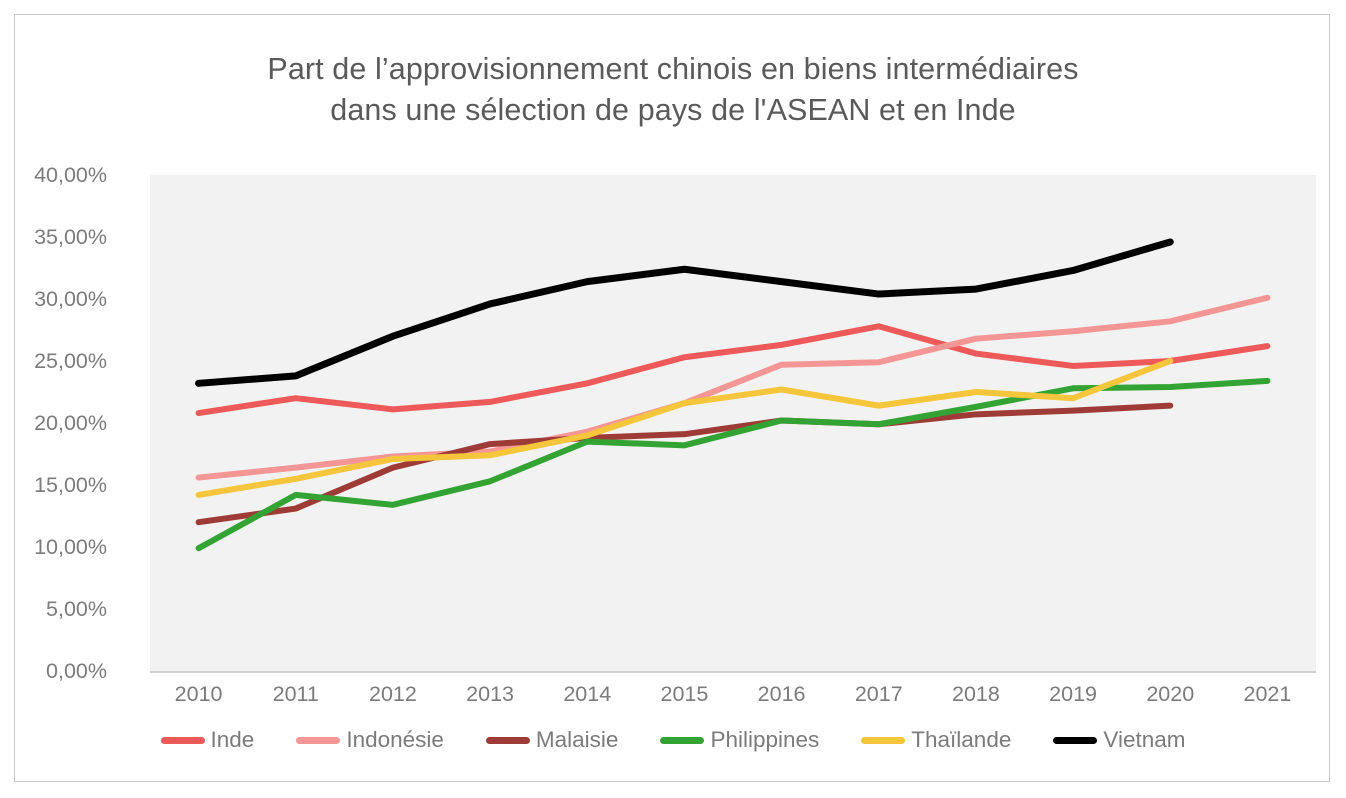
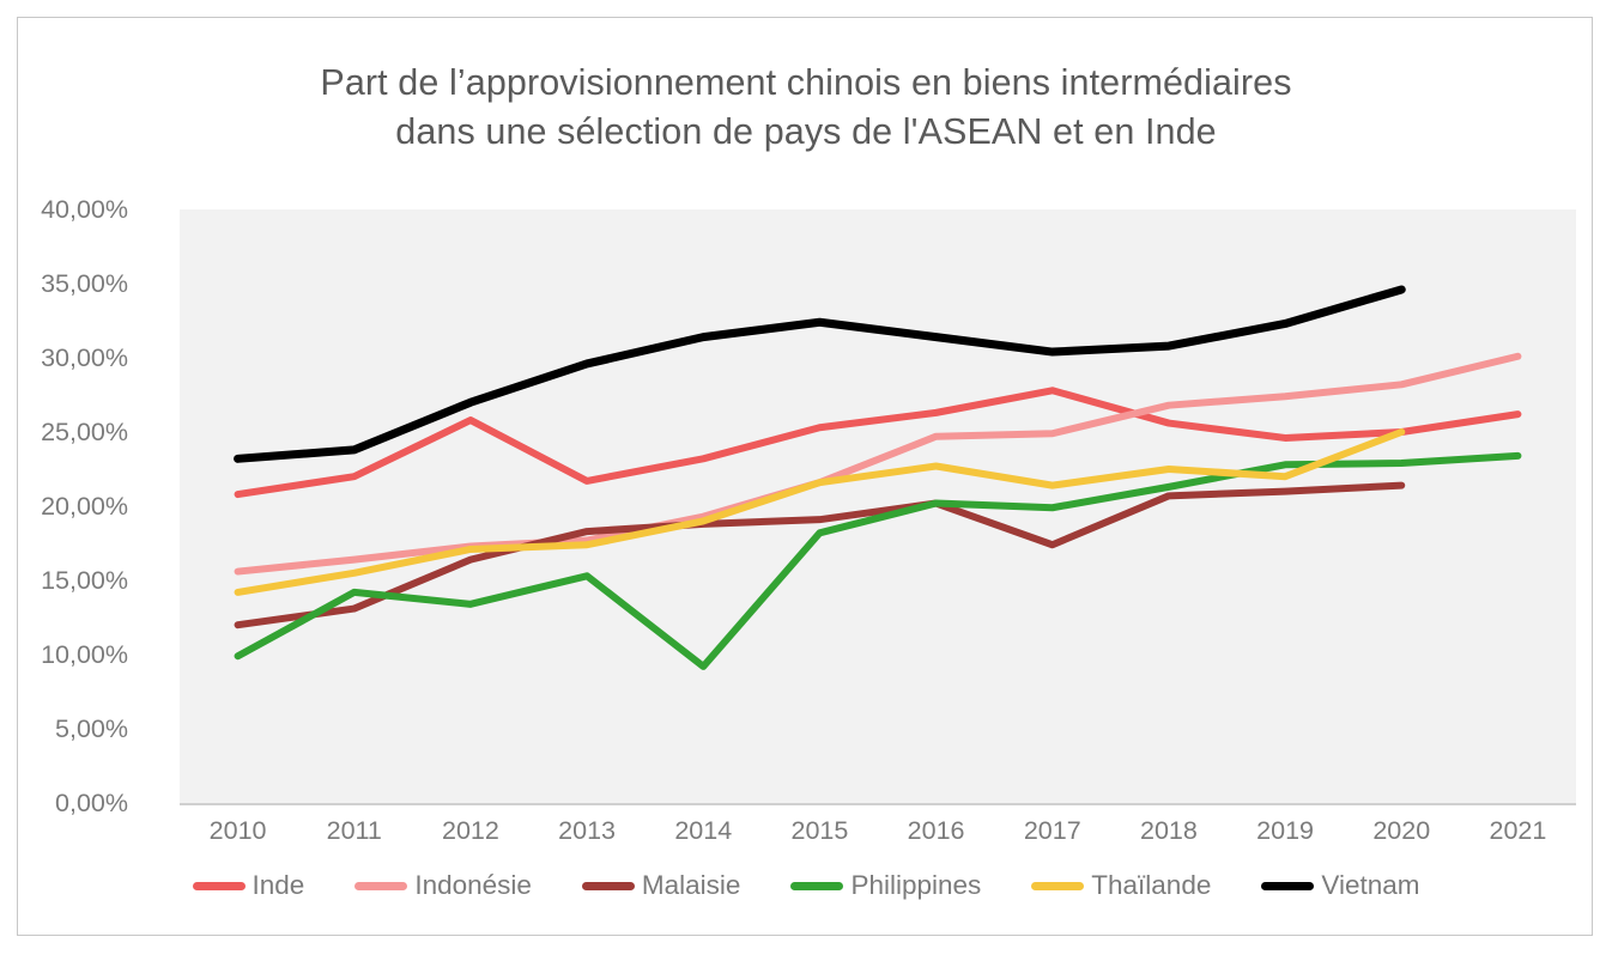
Inde/2012: 21,1% -> 25,8%
Philippines/2014: 18,5% -> 9,2%
Malaisie/2017: 19,9% -> 17,4%
